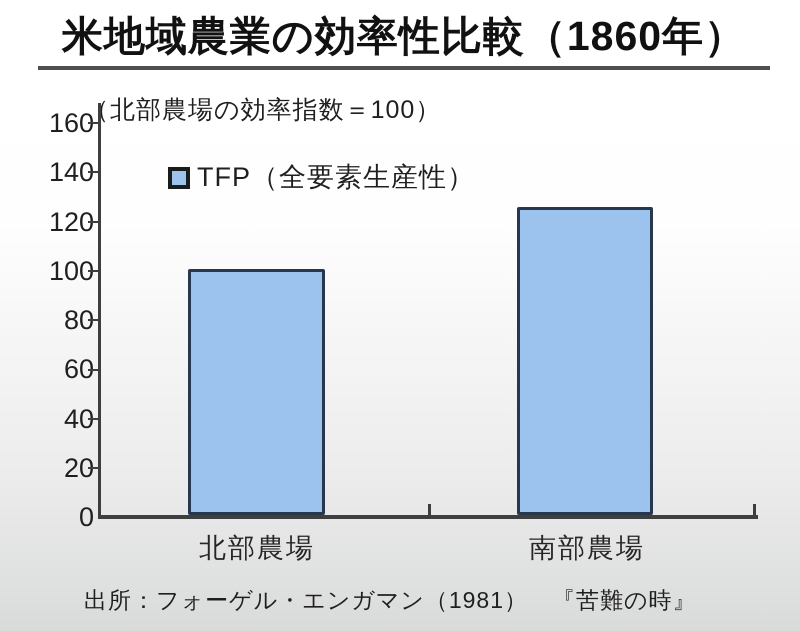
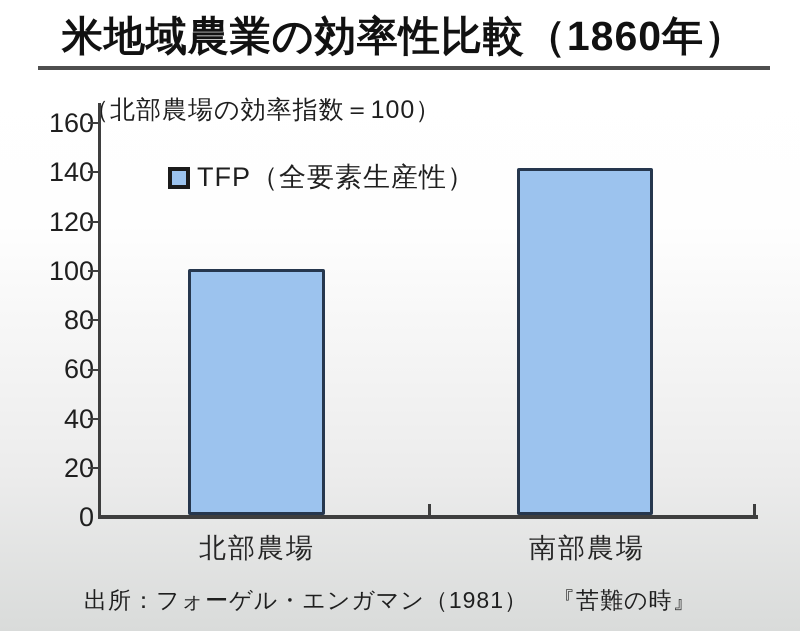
南部農場: 125 -> 141
